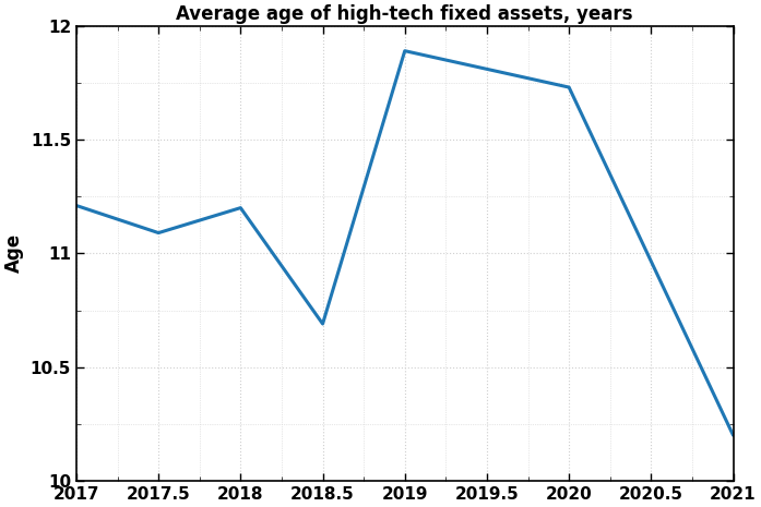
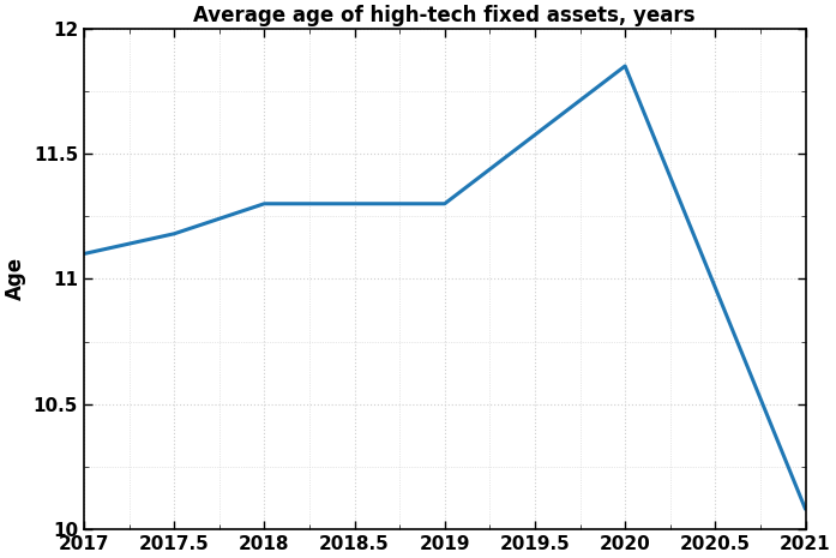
2017: 11.21 -> 11.10
2017.5: 11.09 -> 11.18
2018: 11.20 -> 11.30
2018.5: 10.69 -> 11.30
2019: 11.89 -> 11.30
2020: 11.73 -> 11.85
2021: 10.20 -> 10.08
